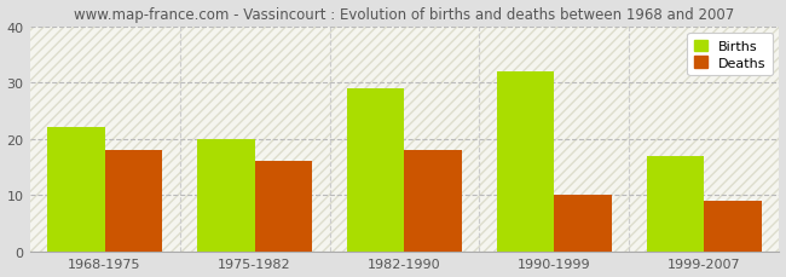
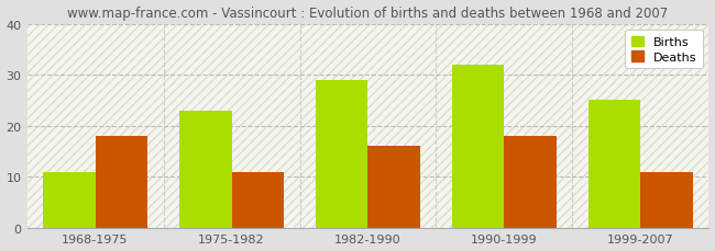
Births/1968-1975: 22 -> 11
Births/1975-1982: 20 -> 23
Deaths/1975-1982: 16 -> 11
Deaths/1982-1990: 18 -> 16
Deaths/1990-1999: 10 -> 18
Births/1999-2007: 17 -> 25
Deaths/1999-2007: 9 -> 11
